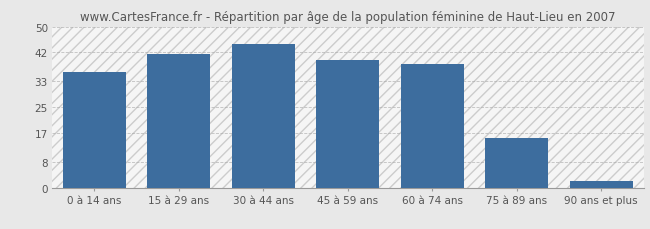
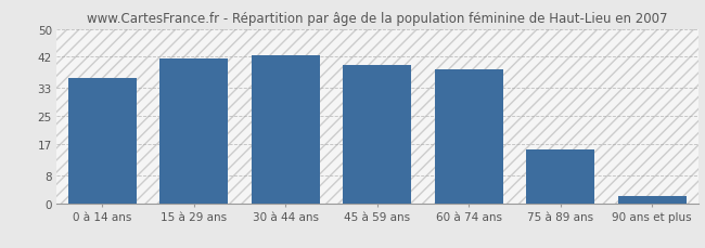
30 à 44 ans: 44.5 -> 42.5
